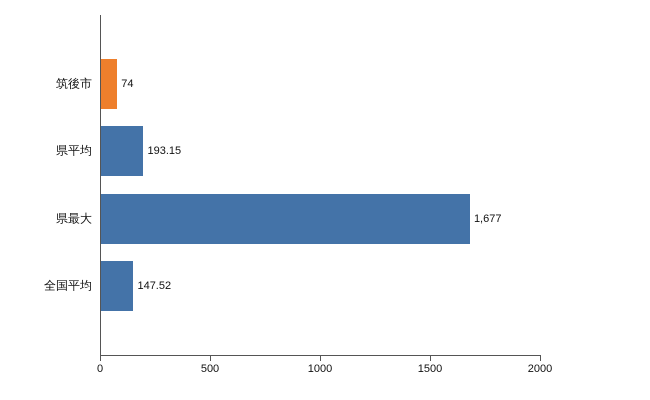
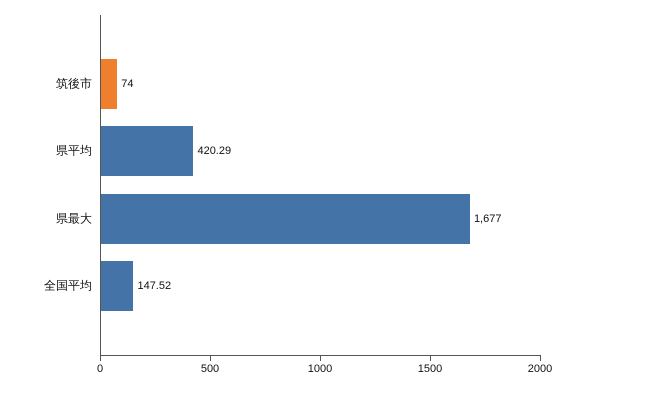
県平均: 193.15 -> 420.29
